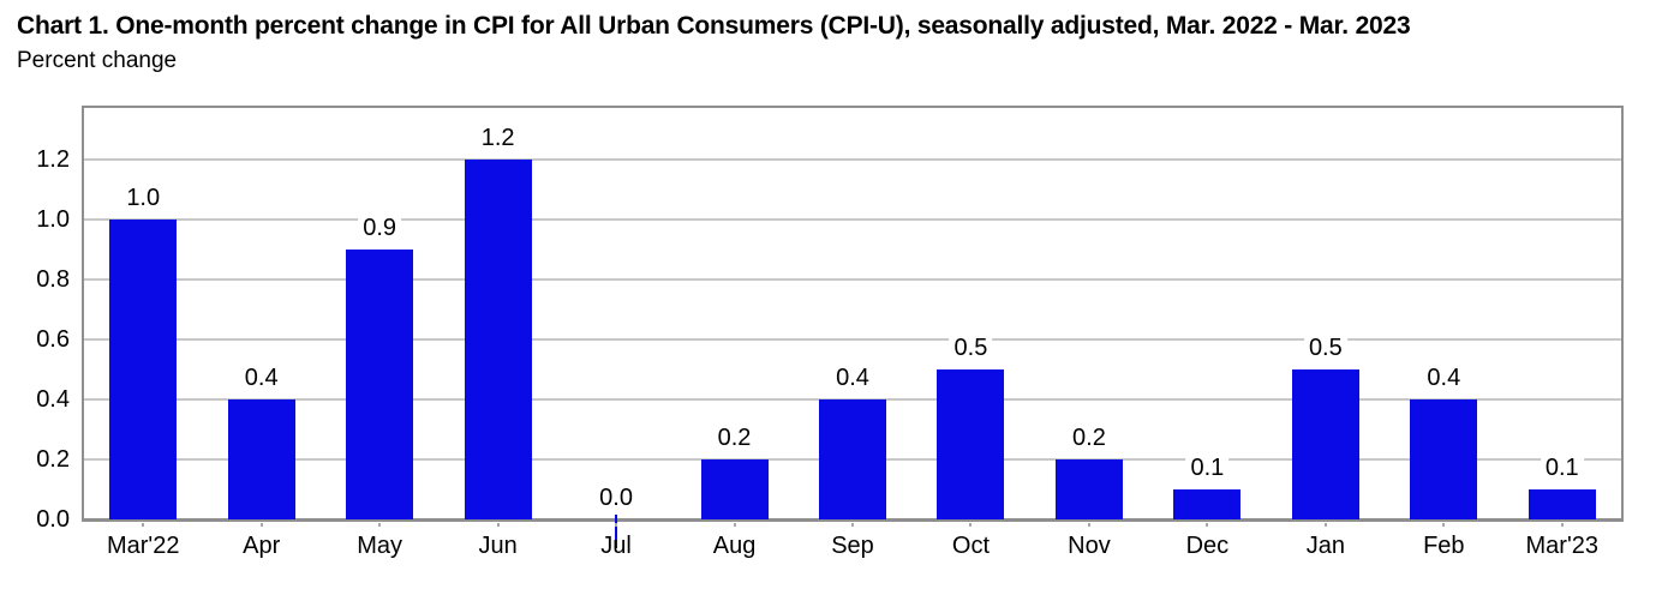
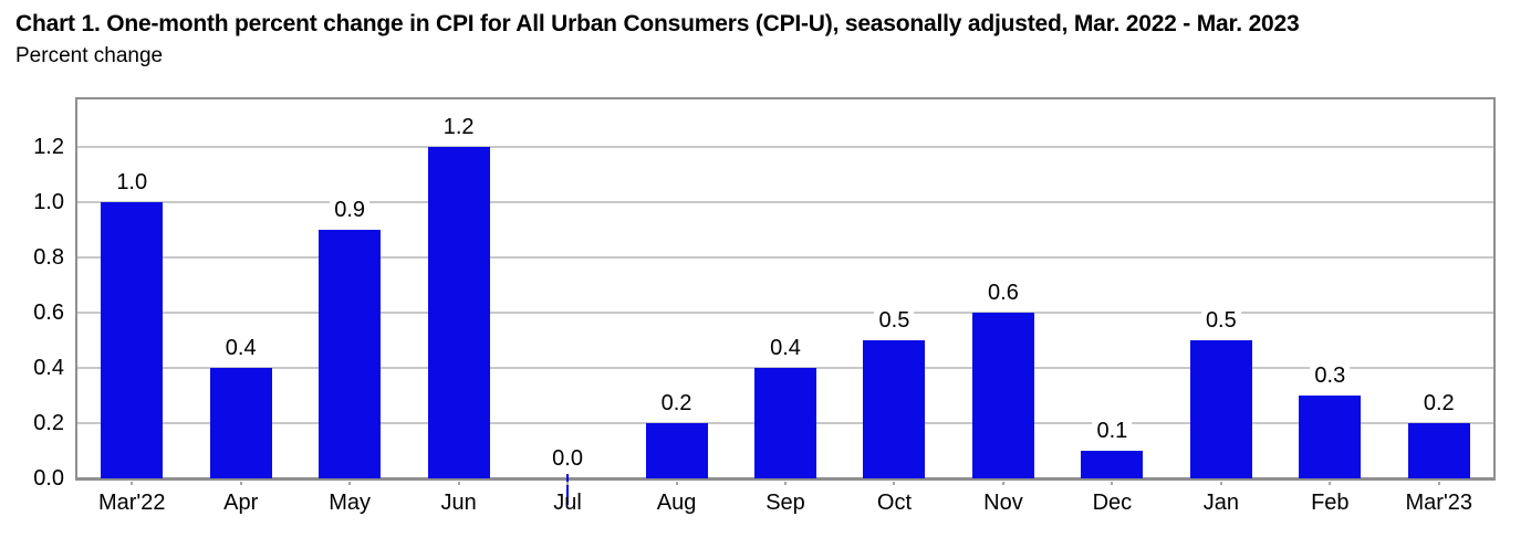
Nov: 0.2 -> 0.6
Feb: 0.4 -> 0.3
Mar'23: 0.1 -> 0.2
